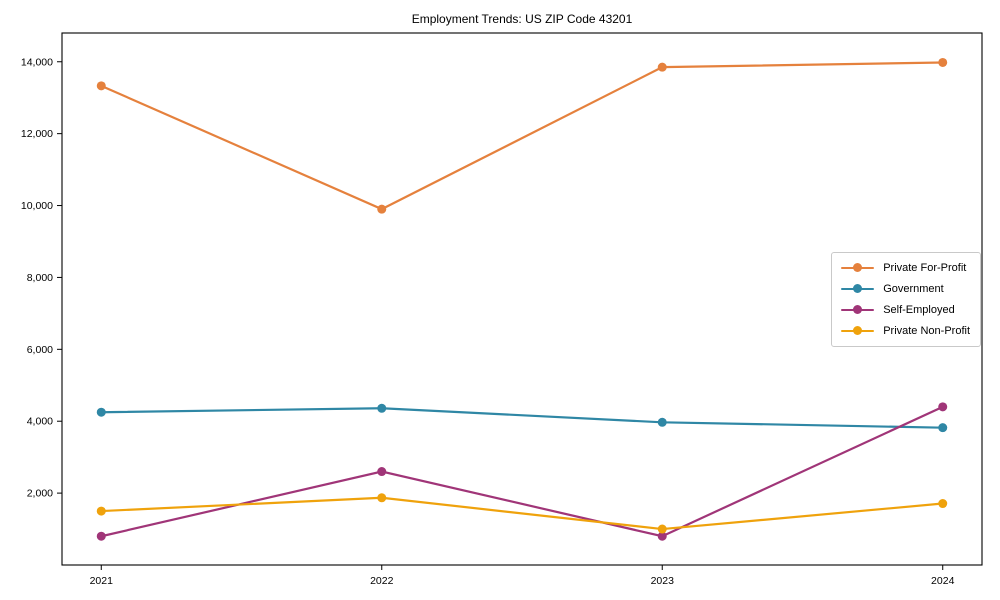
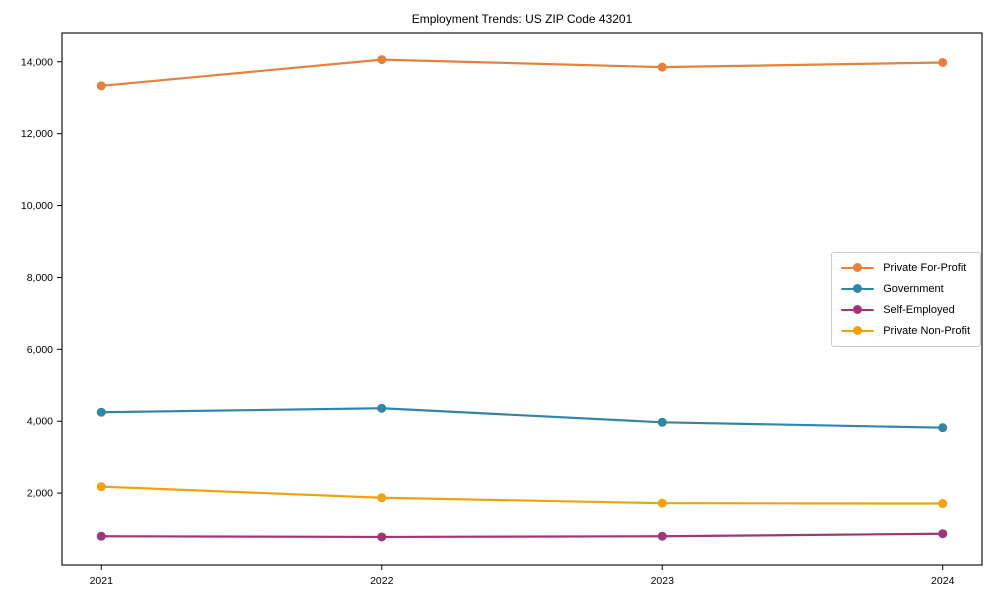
Private Non-Profit/2021: 1500 -> 2200
Private For-Profit/2022: 9900 -> 14100
Self-Employed/2022: 2600 -> 800
Private Non-Profit/2023: 1000 -> 1700
Self-Employed/2024: 4400 -> 900
